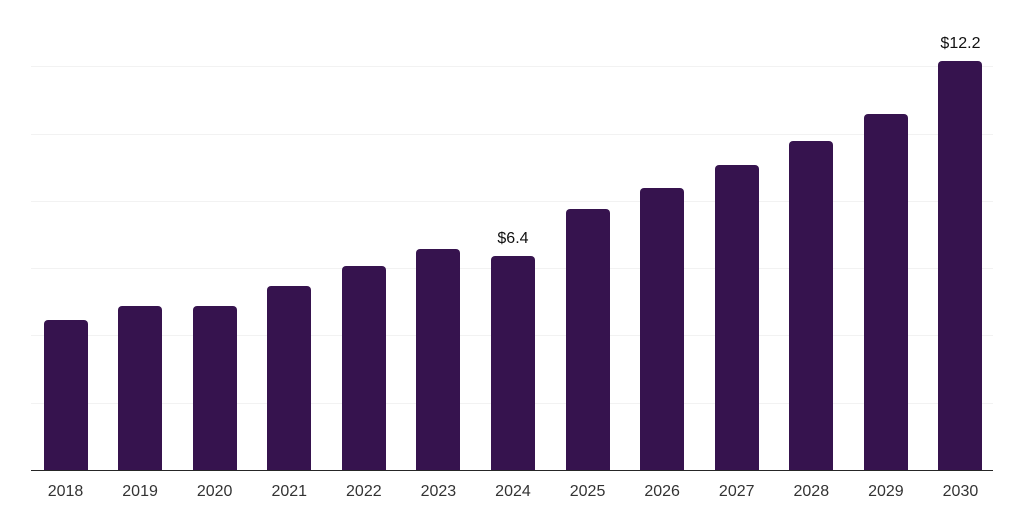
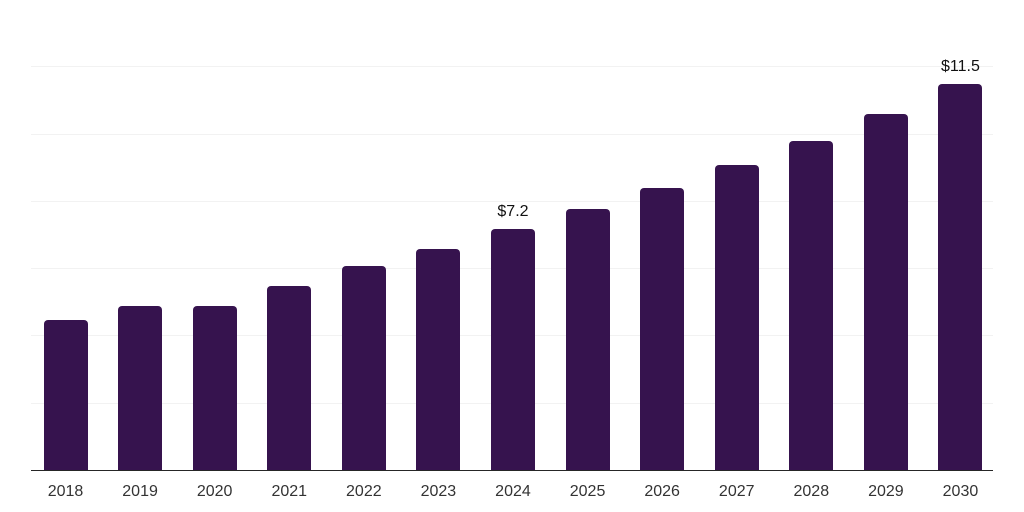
2024: $6.4 -> $7.2
2030: $12.2 -> $11.5
